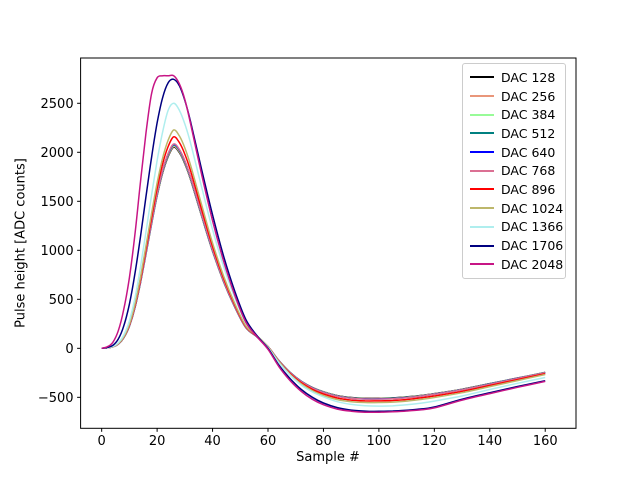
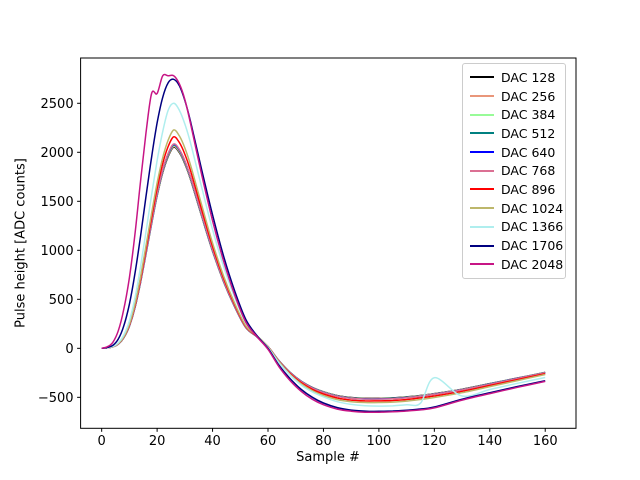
DAC 2048/20: 2800 -> 2600
DAC 1366/120: -500 -> -300
